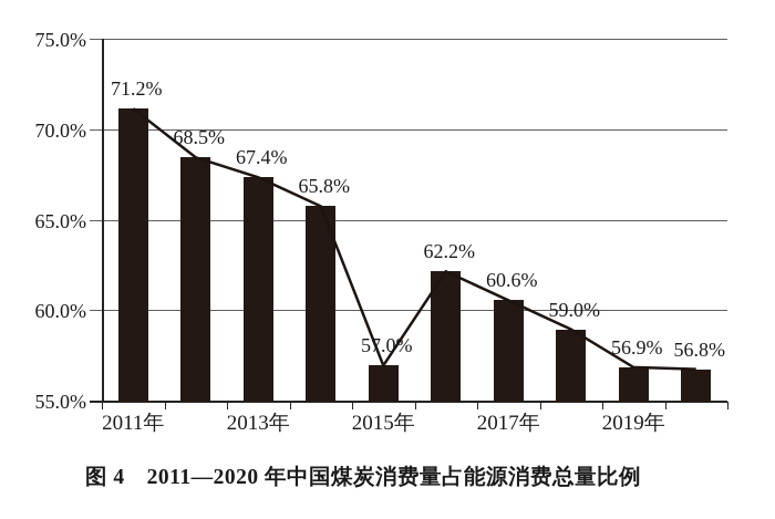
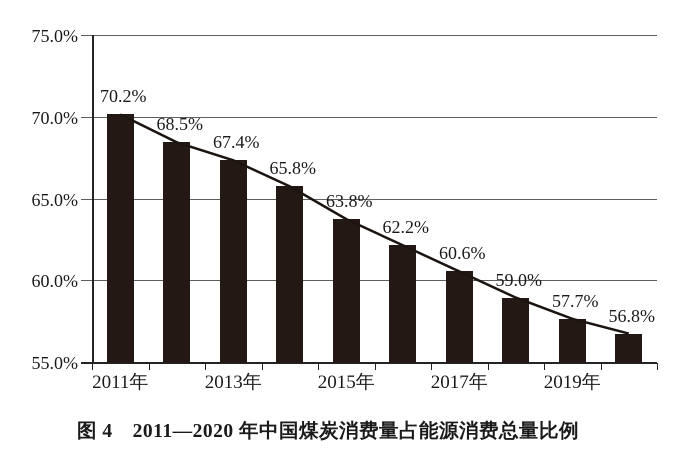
2011年: 71.2% -> 70.2%
2015年: 57.0% -> 63.8%
2019年: 56.9% -> 57.7%
